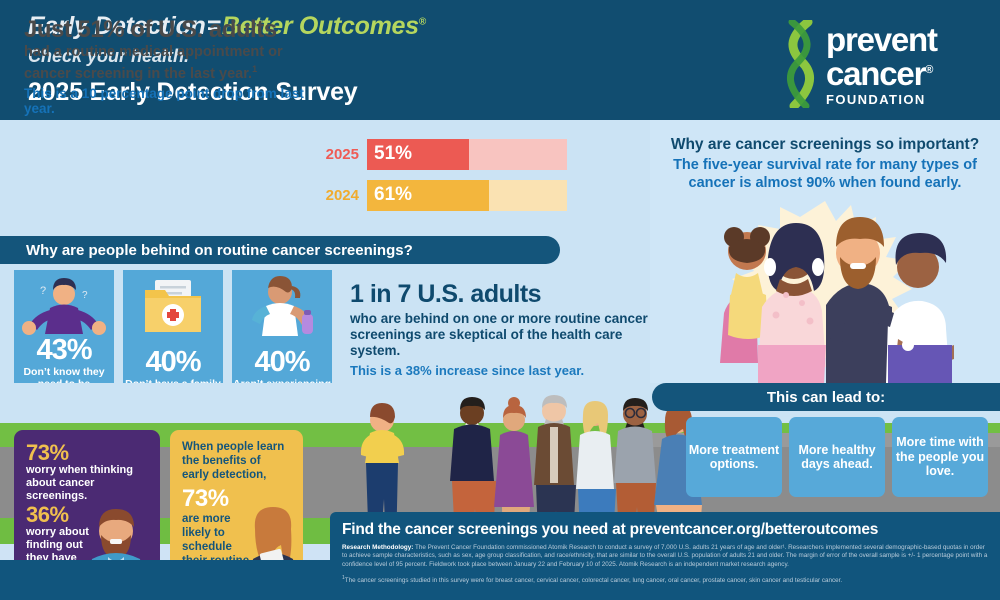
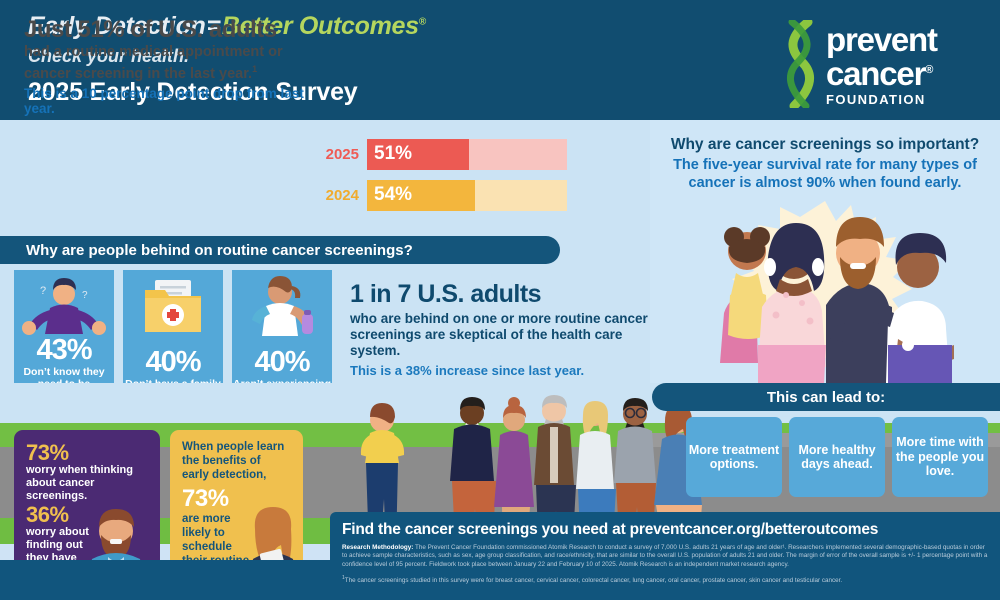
2024: 61% -> 54%
